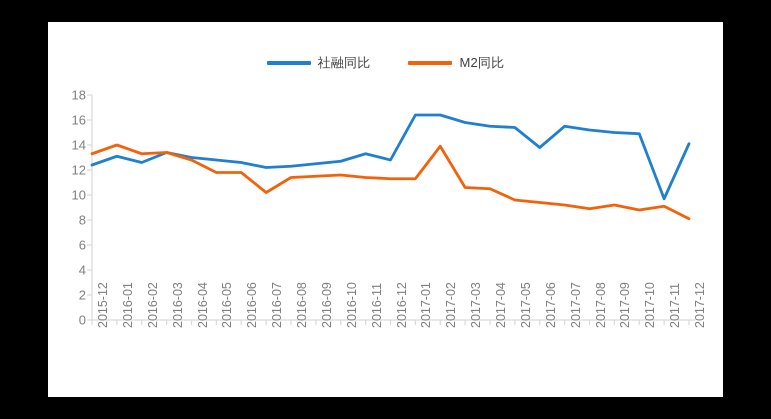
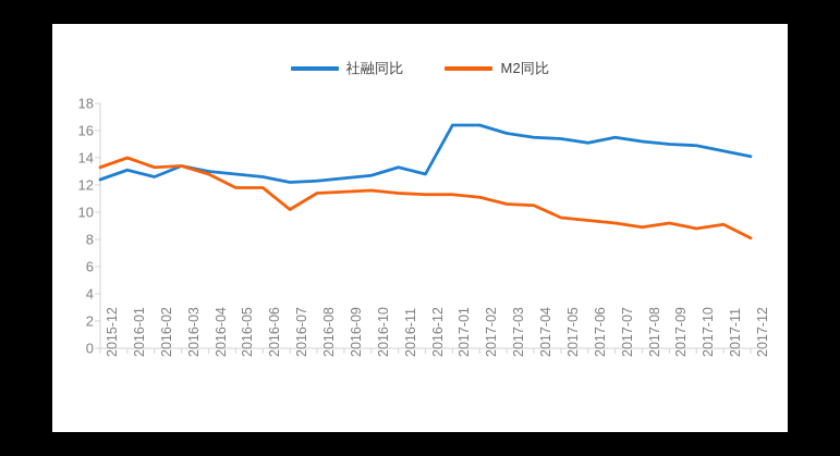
M2同比/2017-02: 13.9 -> 11.1
社融同比/2017-06: 13.8 -> 15.1
社融同比/2017-11: 9.7 -> 14.5
